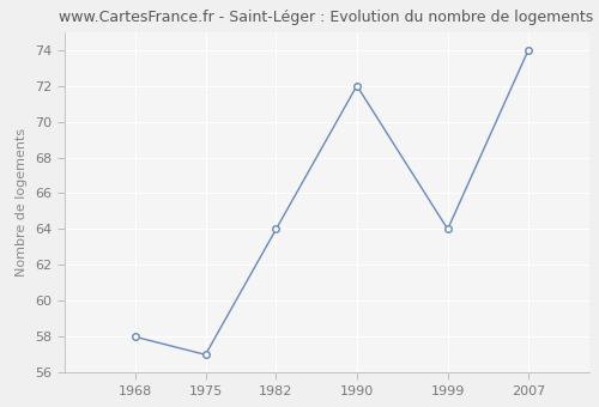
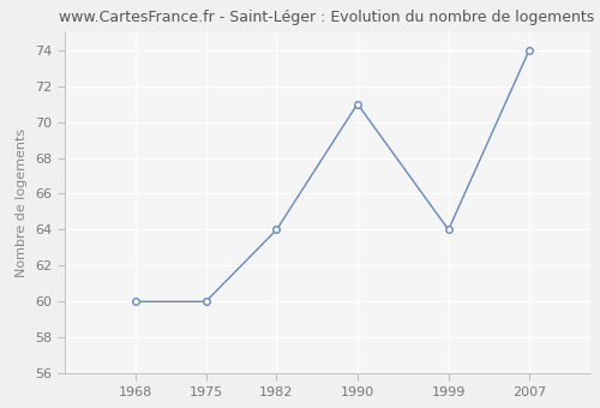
1968: 58 -> 60
1975: 57 -> 60
1990: 72 -> 71
